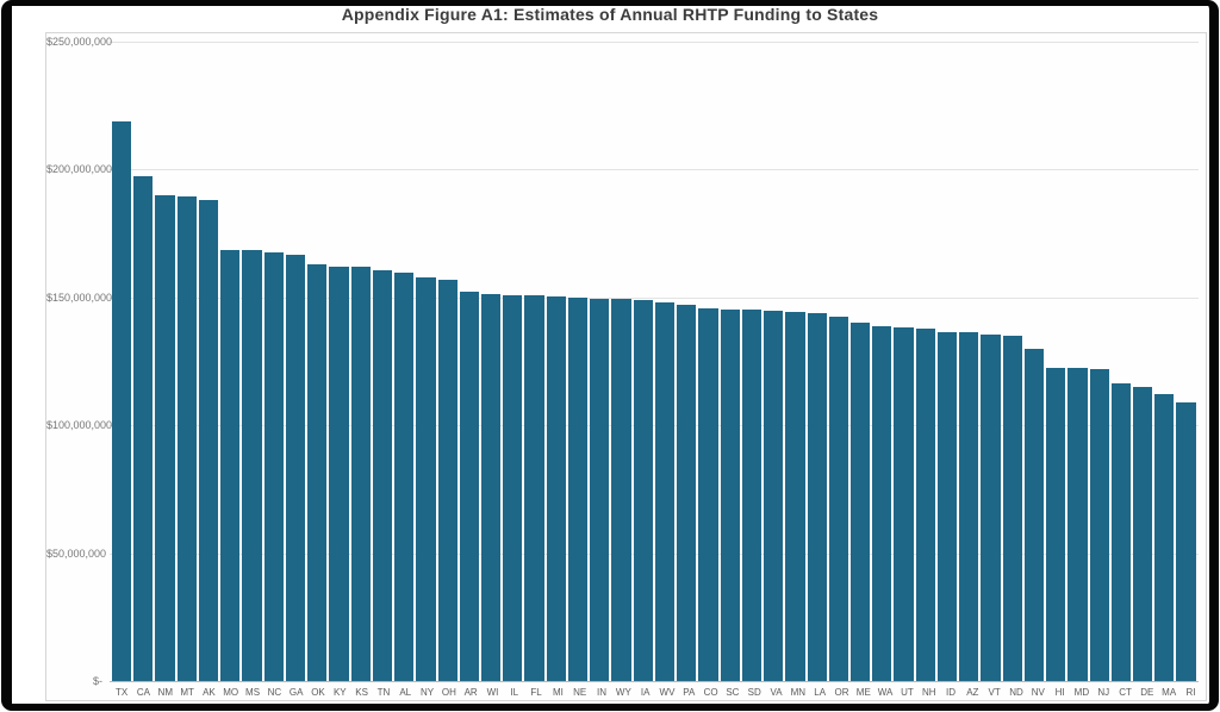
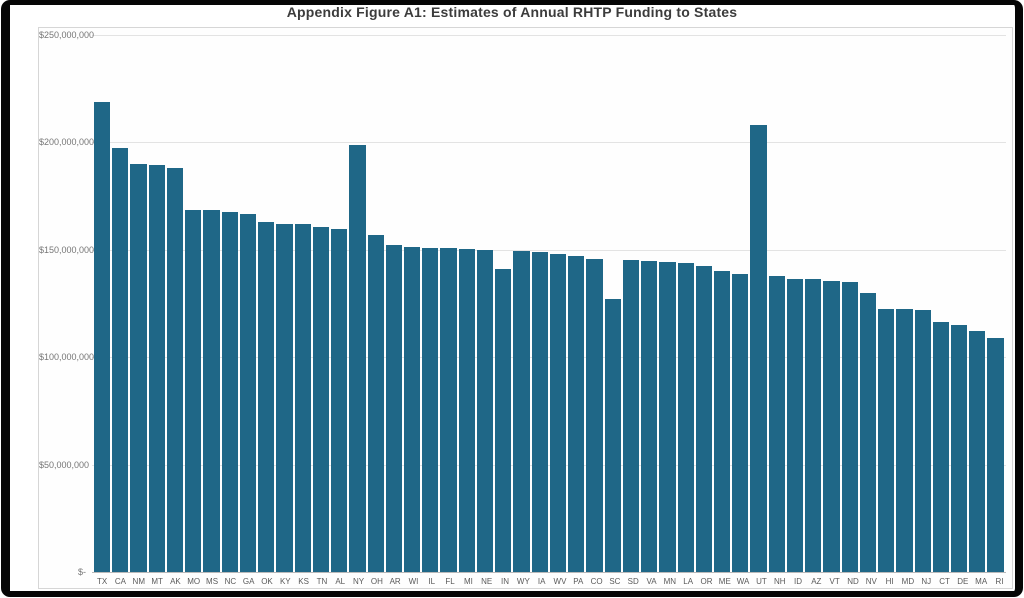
NY: $158000000 -> $199000000
IN: $150000000 -> $141000000
SC: $145000000 -> $127000000
UT: $138000000 -> $208000000
